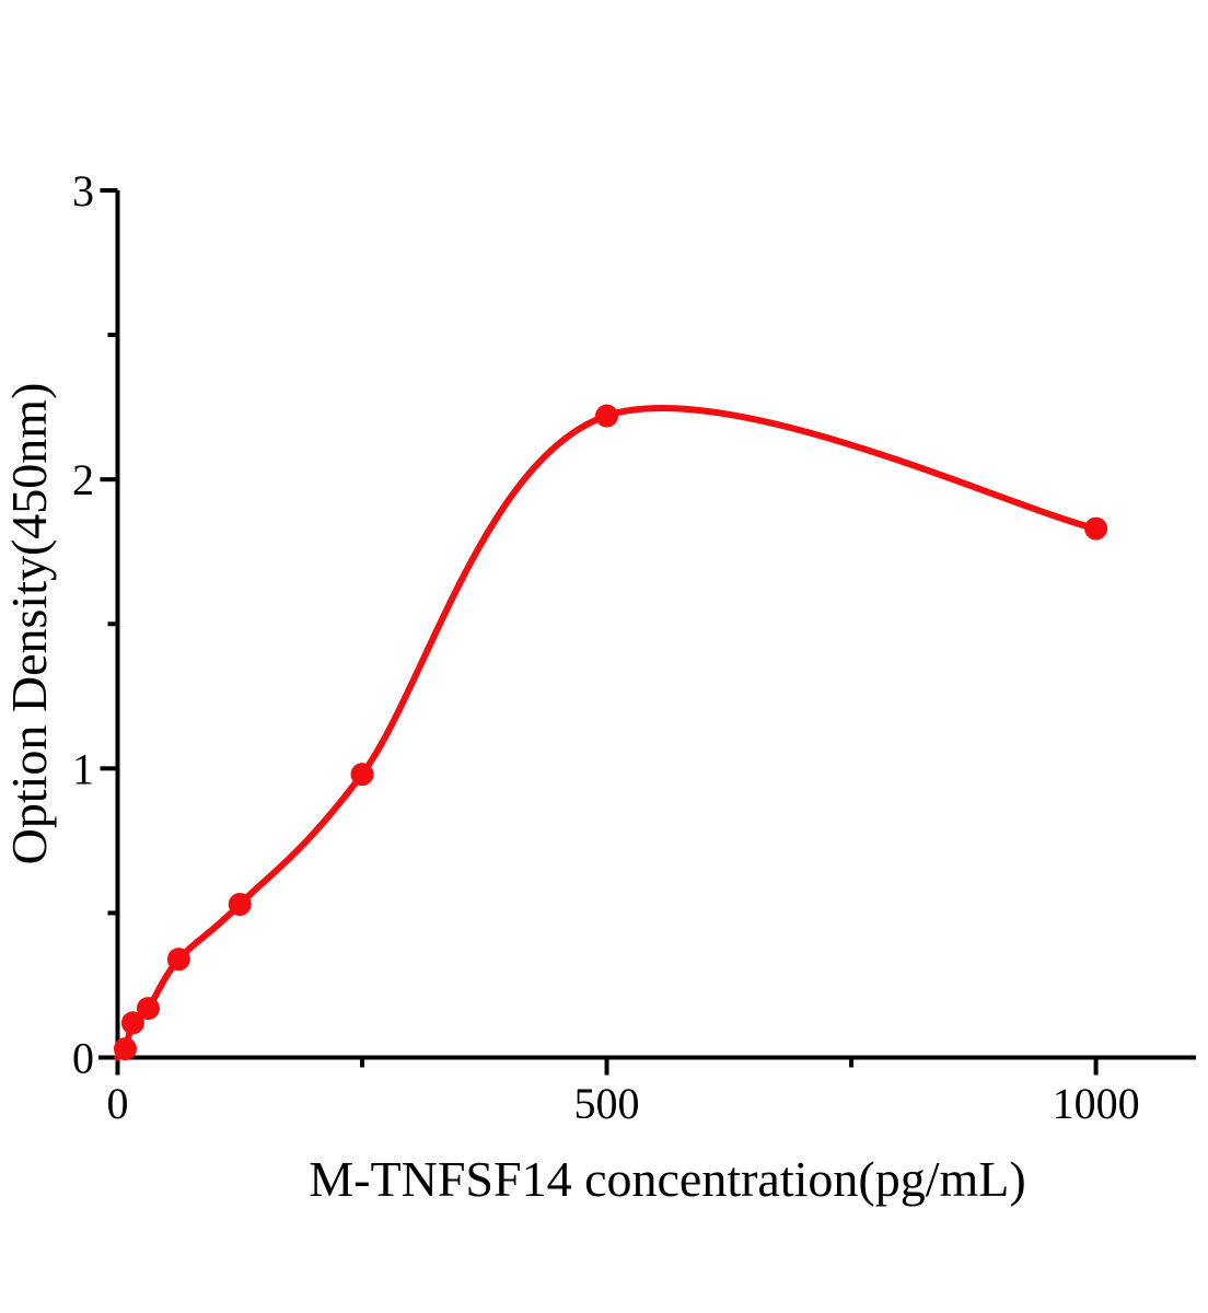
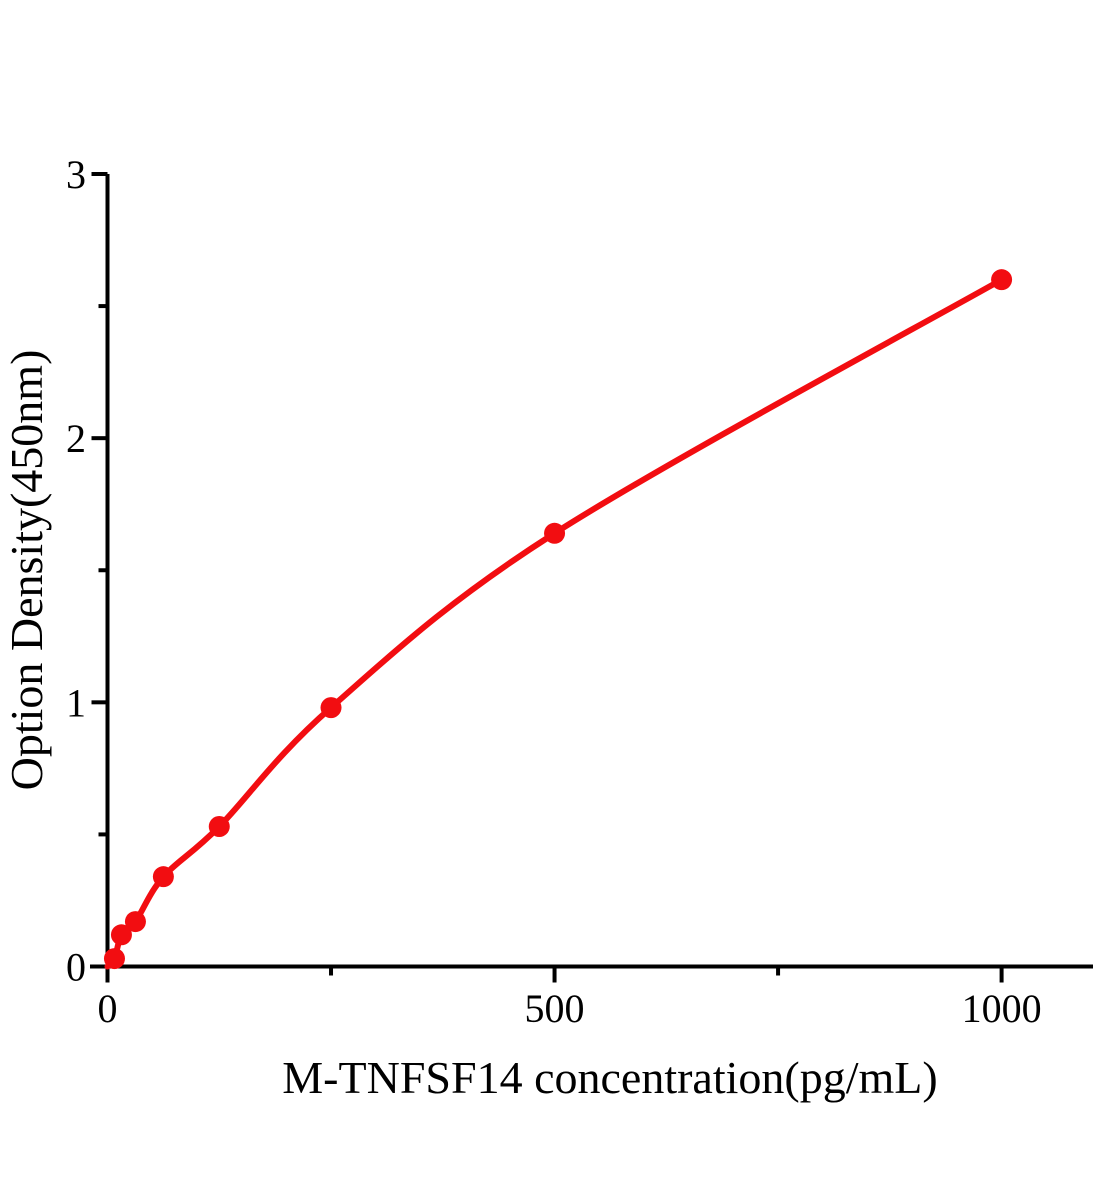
500: 2.22 -> 1.64
1000: 1.83 -> 2.60
